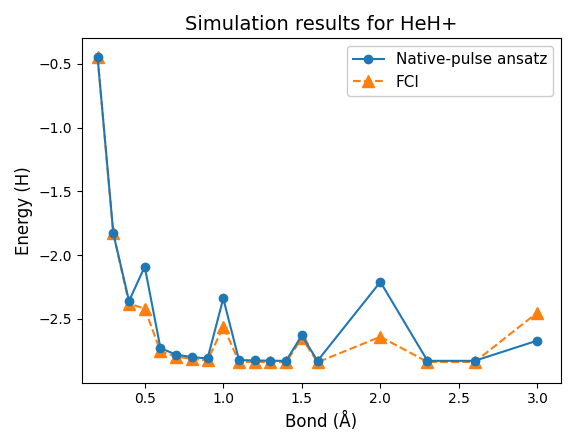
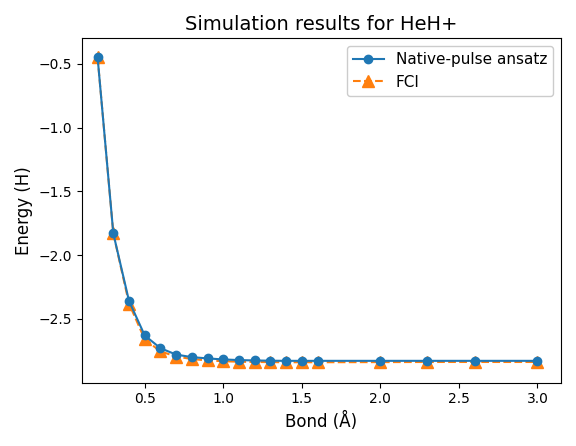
Native-pulse ansatz/0.5: -2.09 -> -2.63
FCI/0.5: -2.42 -> -2.66
Native-pulse ansatz/1.0: -2.34 -> -2.82
FCI/1.0: -2.56 -> -2.83
Native-pulse ansatz/1.5: -2.63 -> -2.83
FCI/1.5: -2.65 -> -2.84
Native-pulse ansatz/2.0: -2.21 -> -2.83
FCI/2.0: -2.64 -> -2.84
Native-pulse ansatz/3.0: -2.67 -> -2.83
FCI/3.0: -2.45 -> -2.84
